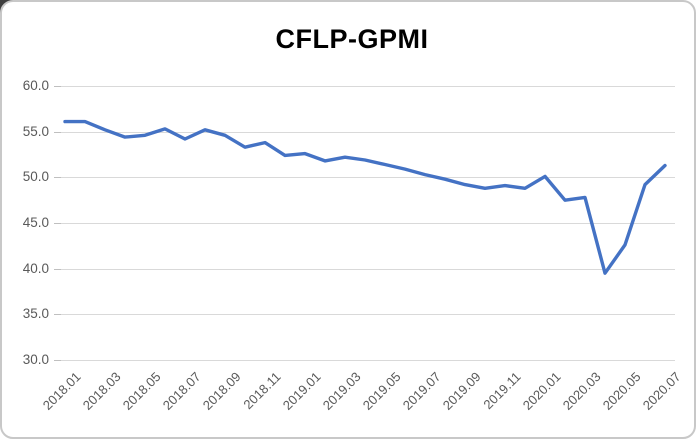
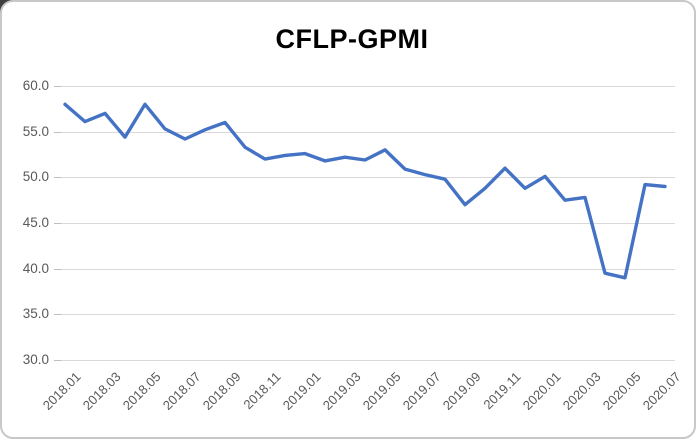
2018.01: 56 -> 58
2018.03: 55 -> 57
2018.05: 55 -> 58
2018.09: 55 -> 56
2018.11: 54 -> 52
2019.05: 51 -> 53
2019.09: 49 -> 47
2019.11: 49 -> 51
2020.05: 43 -> 39
2020.07: 51 -> 49
